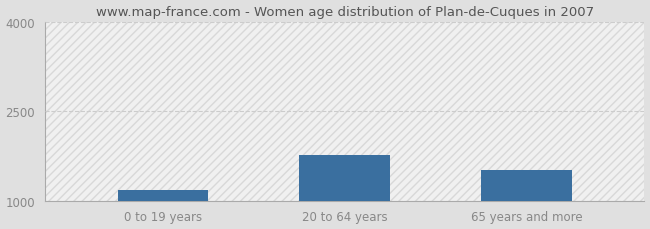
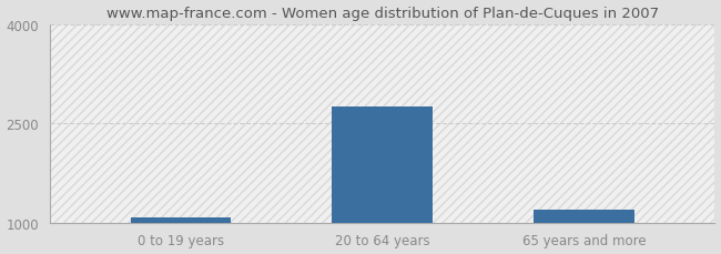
0 to 19 years: 1180 -> 1080
20 to 64 years: 1760 -> 2750
65 years and more: 1520 -> 1200
